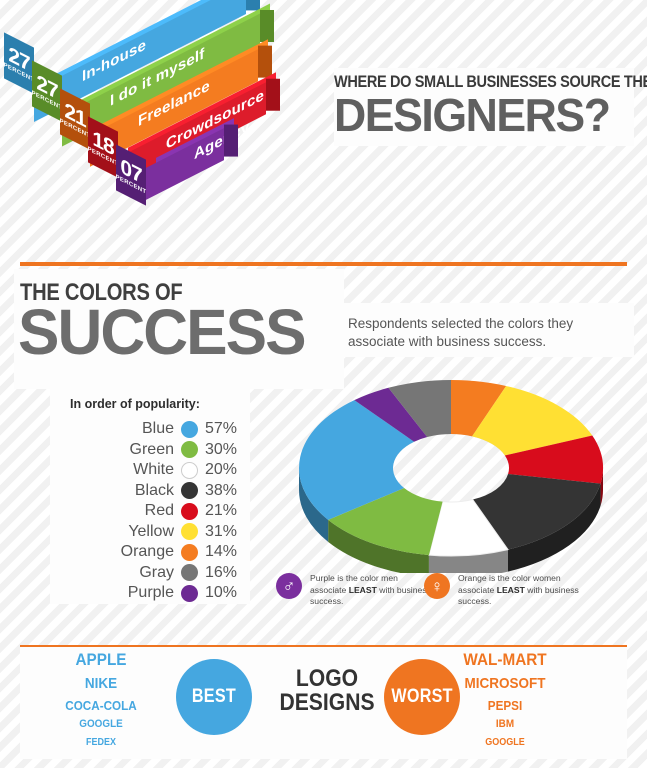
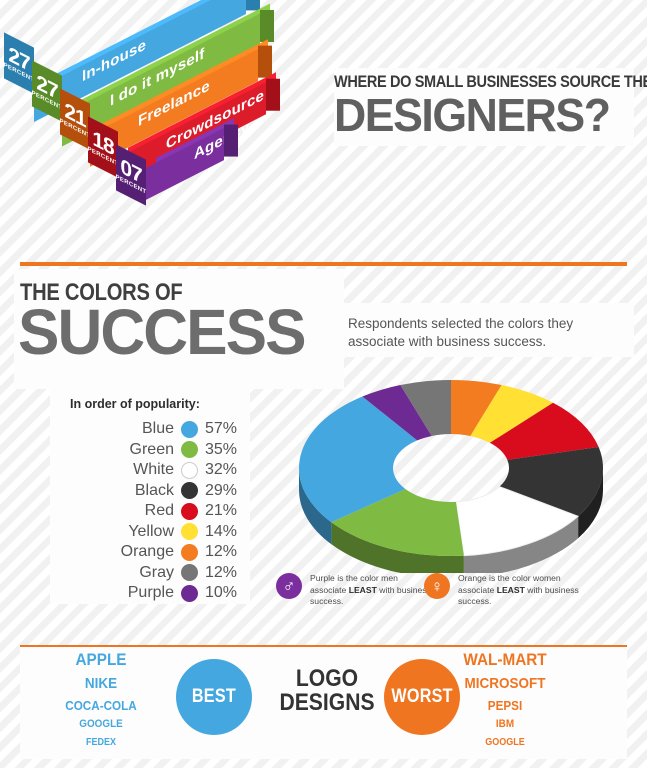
THE COLORS OF SUCCESS/Green: 30% -> 35%
THE COLORS OF SUCCESS/White: 20% -> 32%
THE COLORS OF SUCCESS/Black: 38% -> 29%
THE COLORS OF SUCCESS/Yellow: 31% -> 14%
THE COLORS OF SUCCESS/Orange: 14% -> 12%
THE COLORS OF SUCCESS/Gray: 16% -> 12%
